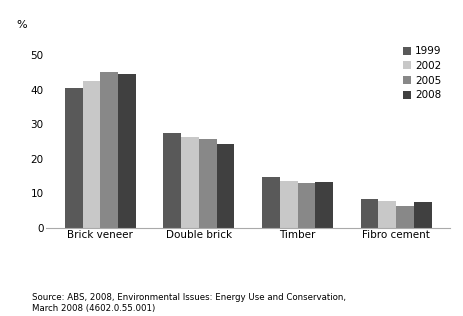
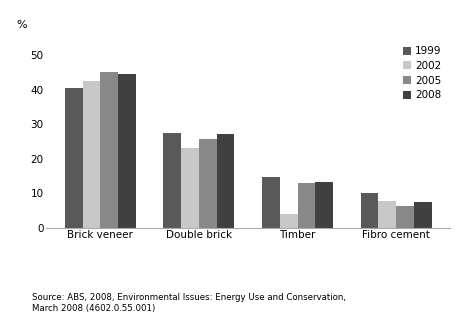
2002/Double brick: 26.3 -> 23.0
2008/Double brick: 24.3 -> 27.0
2002/Timber: 13.5 -> 4.0
1999/Fibro cement: 8.2 -> 10.0
